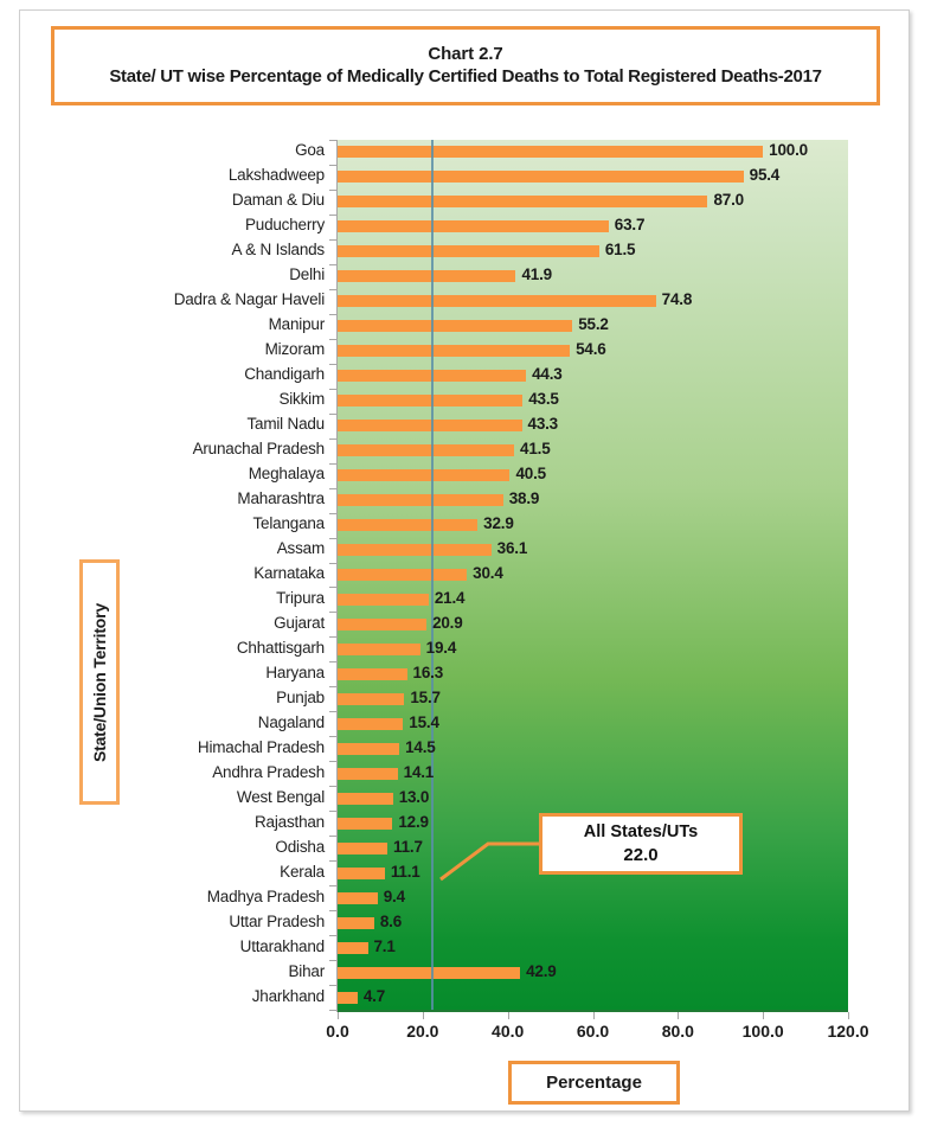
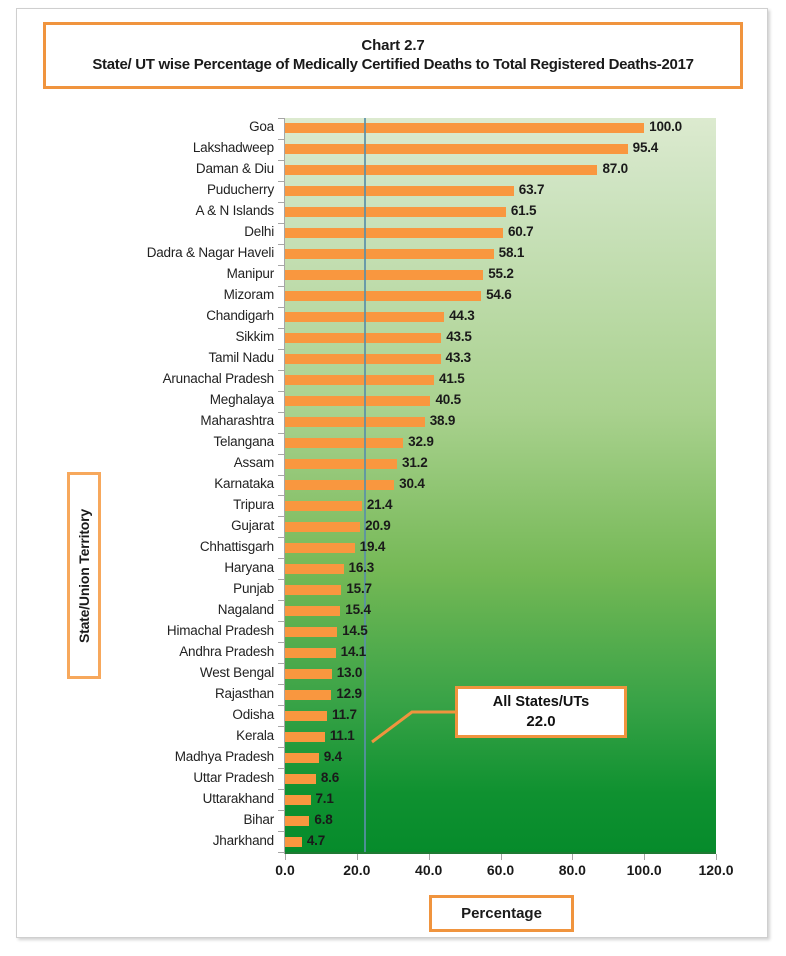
Delhi: 41.9 -> 60.7
Dadra & Nagar Haveli: 74.8 -> 58.1
Assam: 36.1 -> 31.2
Bihar: 42.9 -> 6.8
